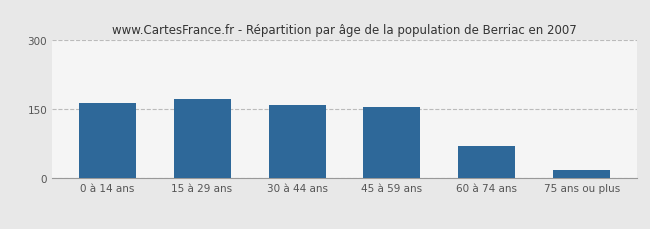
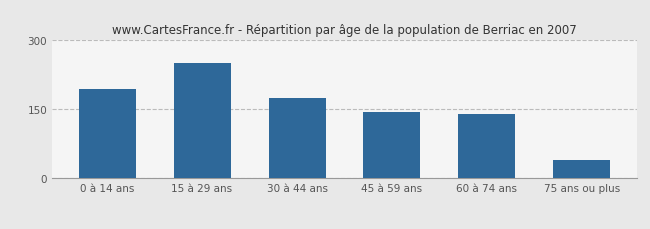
0 à 14 ans: 163 -> 195
15 à 29 ans: 172 -> 250
30 à 44 ans: 160 -> 175
45 à 59 ans: 156 -> 145
60 à 74 ans: 70 -> 140
75 ans ou plus: 18 -> 40
